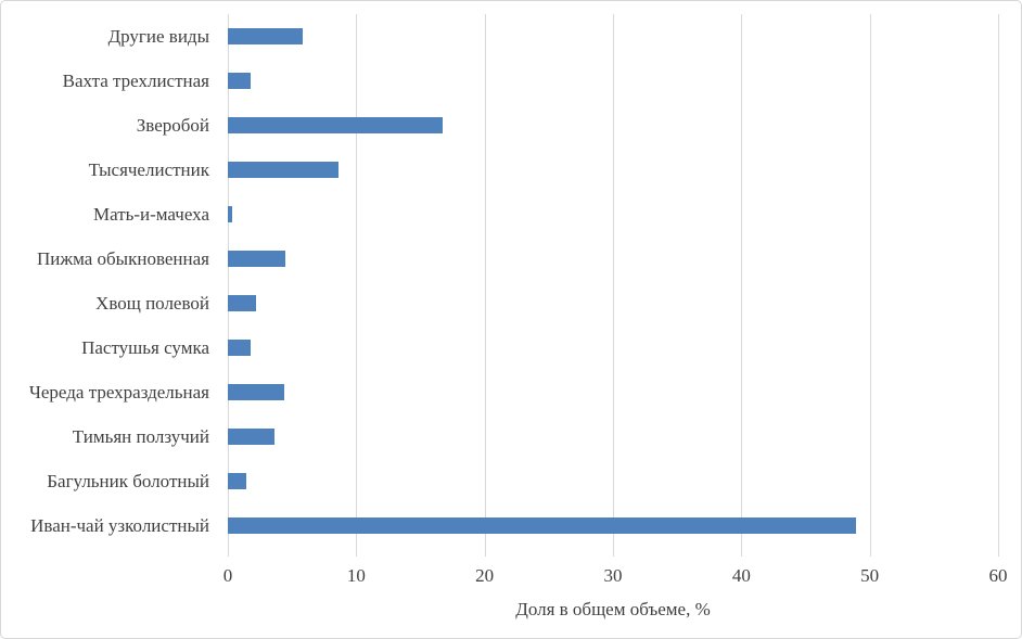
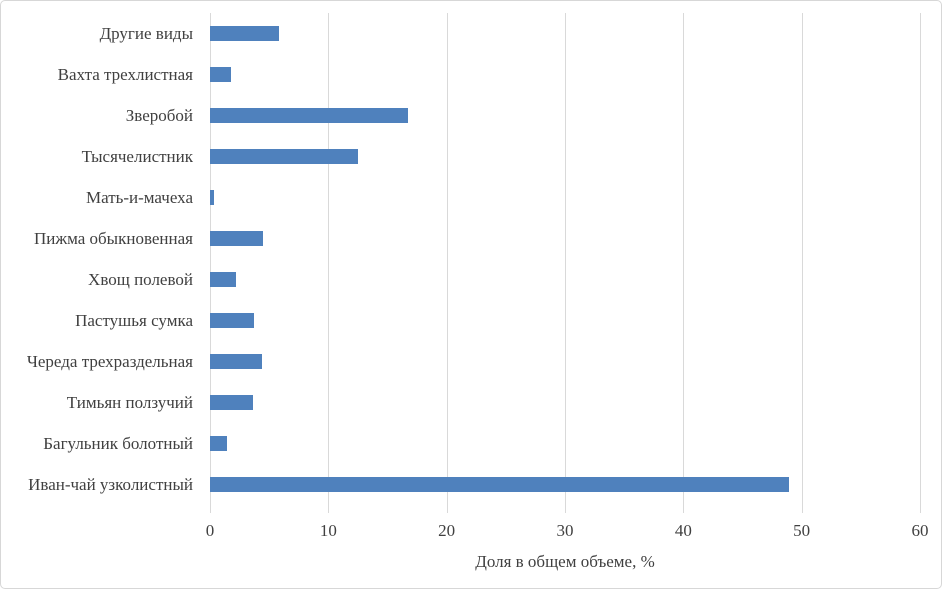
Тысячелистник: 8.6 -> 12.5
Пастушья сумка: 1.8 -> 3.7
